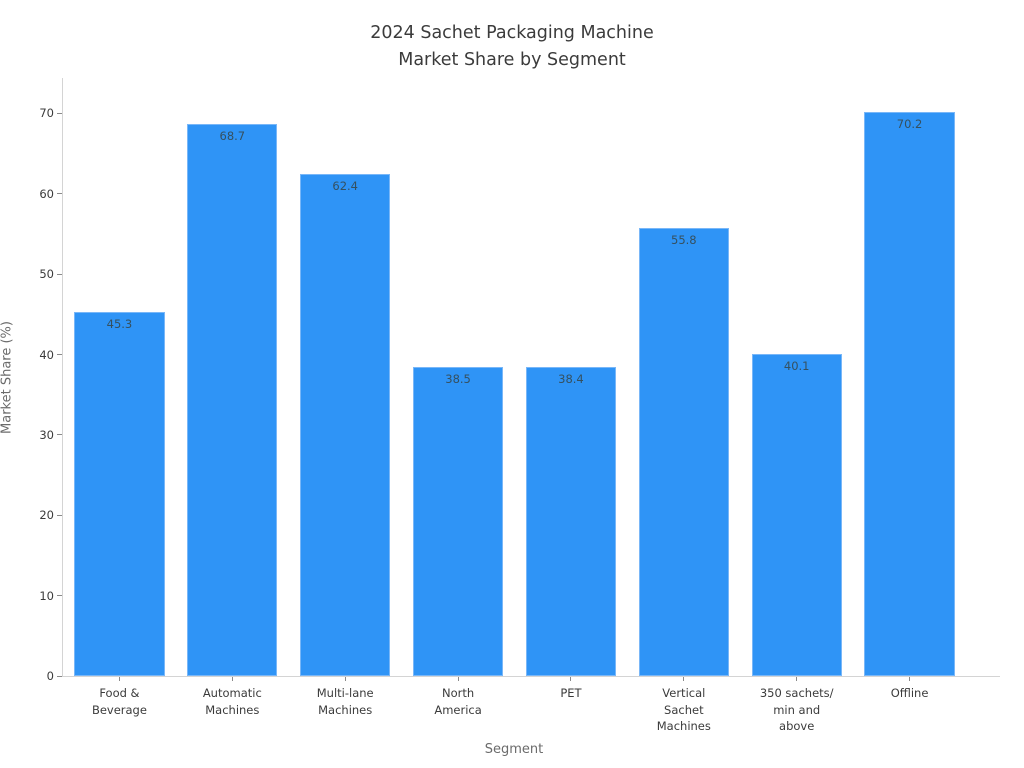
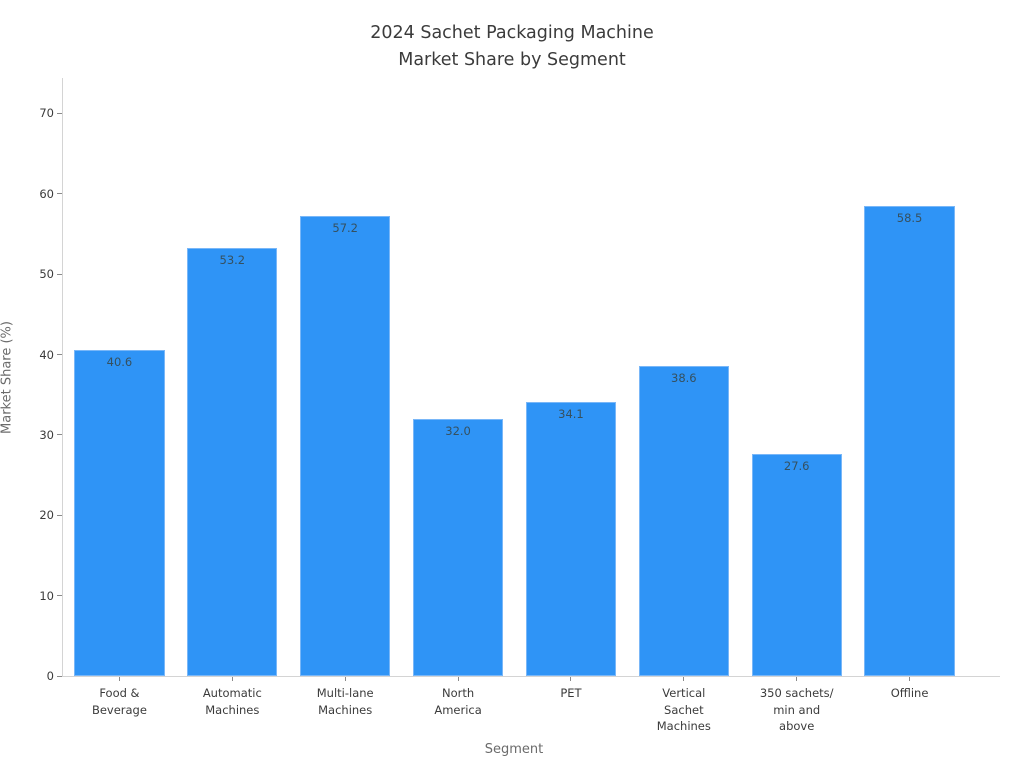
Food & Beverage: 45.3 -> 40.6
Automatic Machines: 68.7 -> 53.2
Multi-lane Machines: 62.4 -> 57.2
North America: 38.5 -> 32.0
PET: 38.4 -> 34.1
Vertical Sachet Machines: 55.8 -> 38.6
350 sachets/ min and above: 40.1 -> 27.6
Offline: 70.2 -> 58.5
